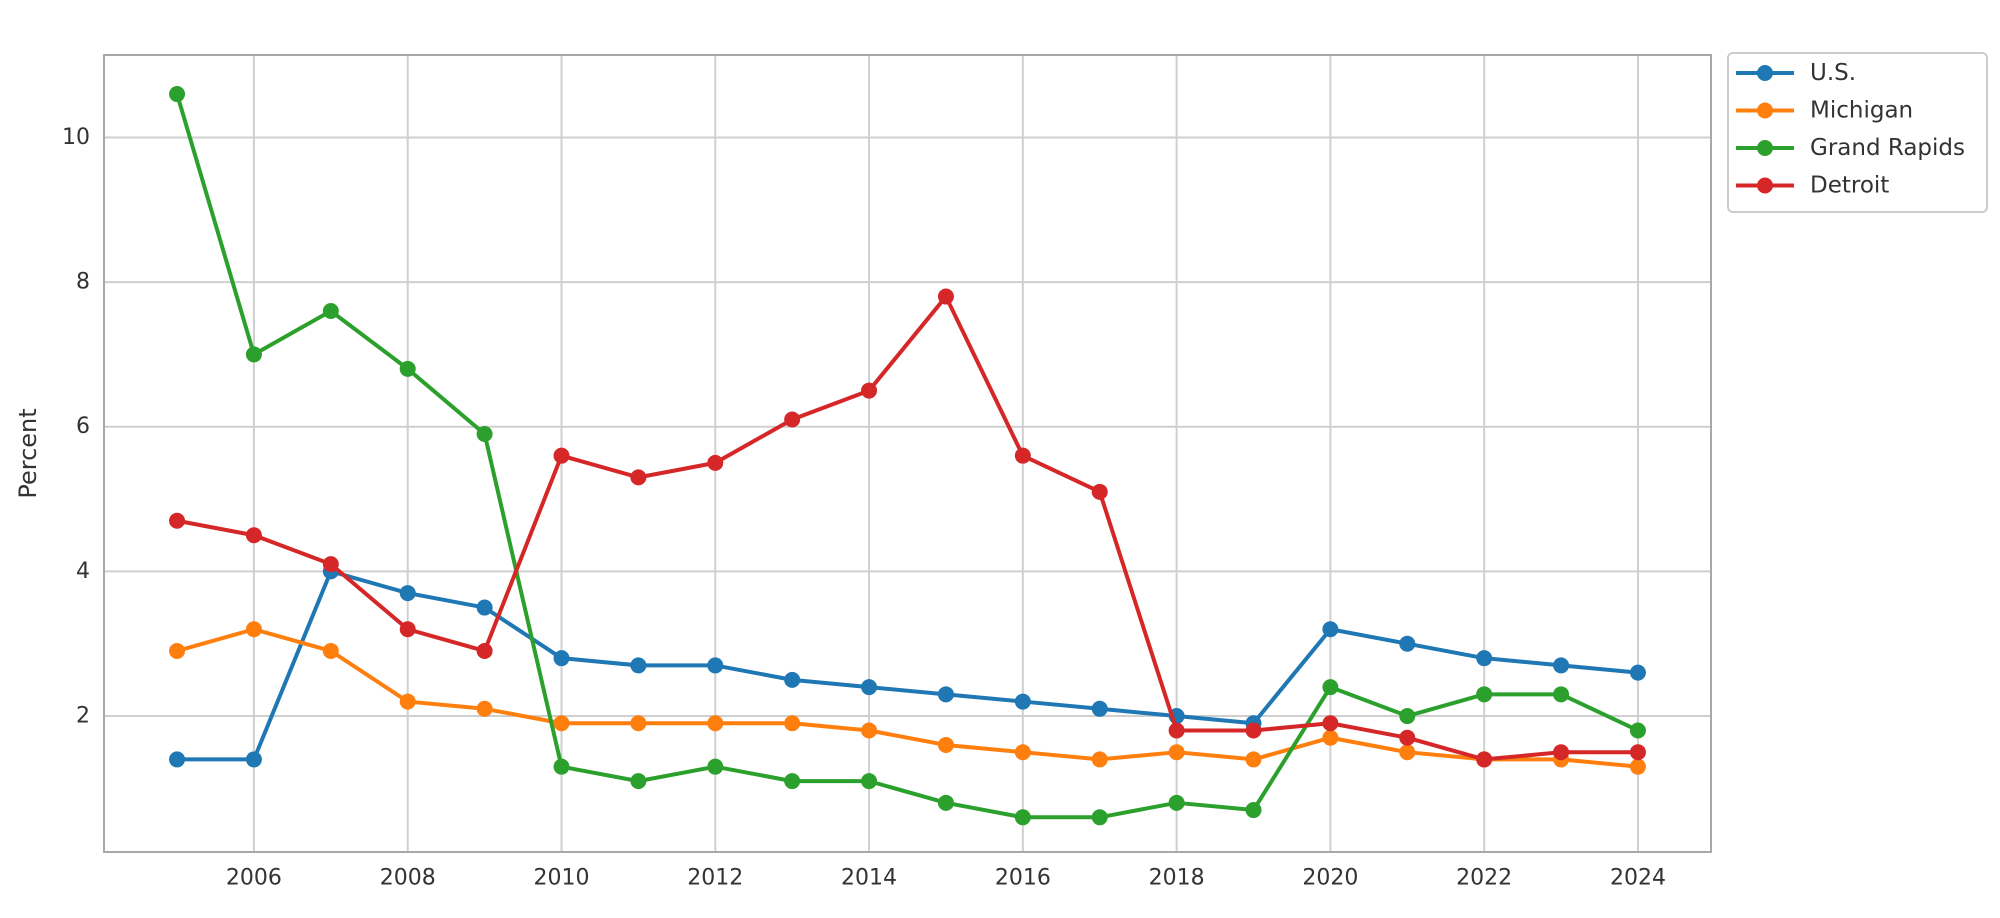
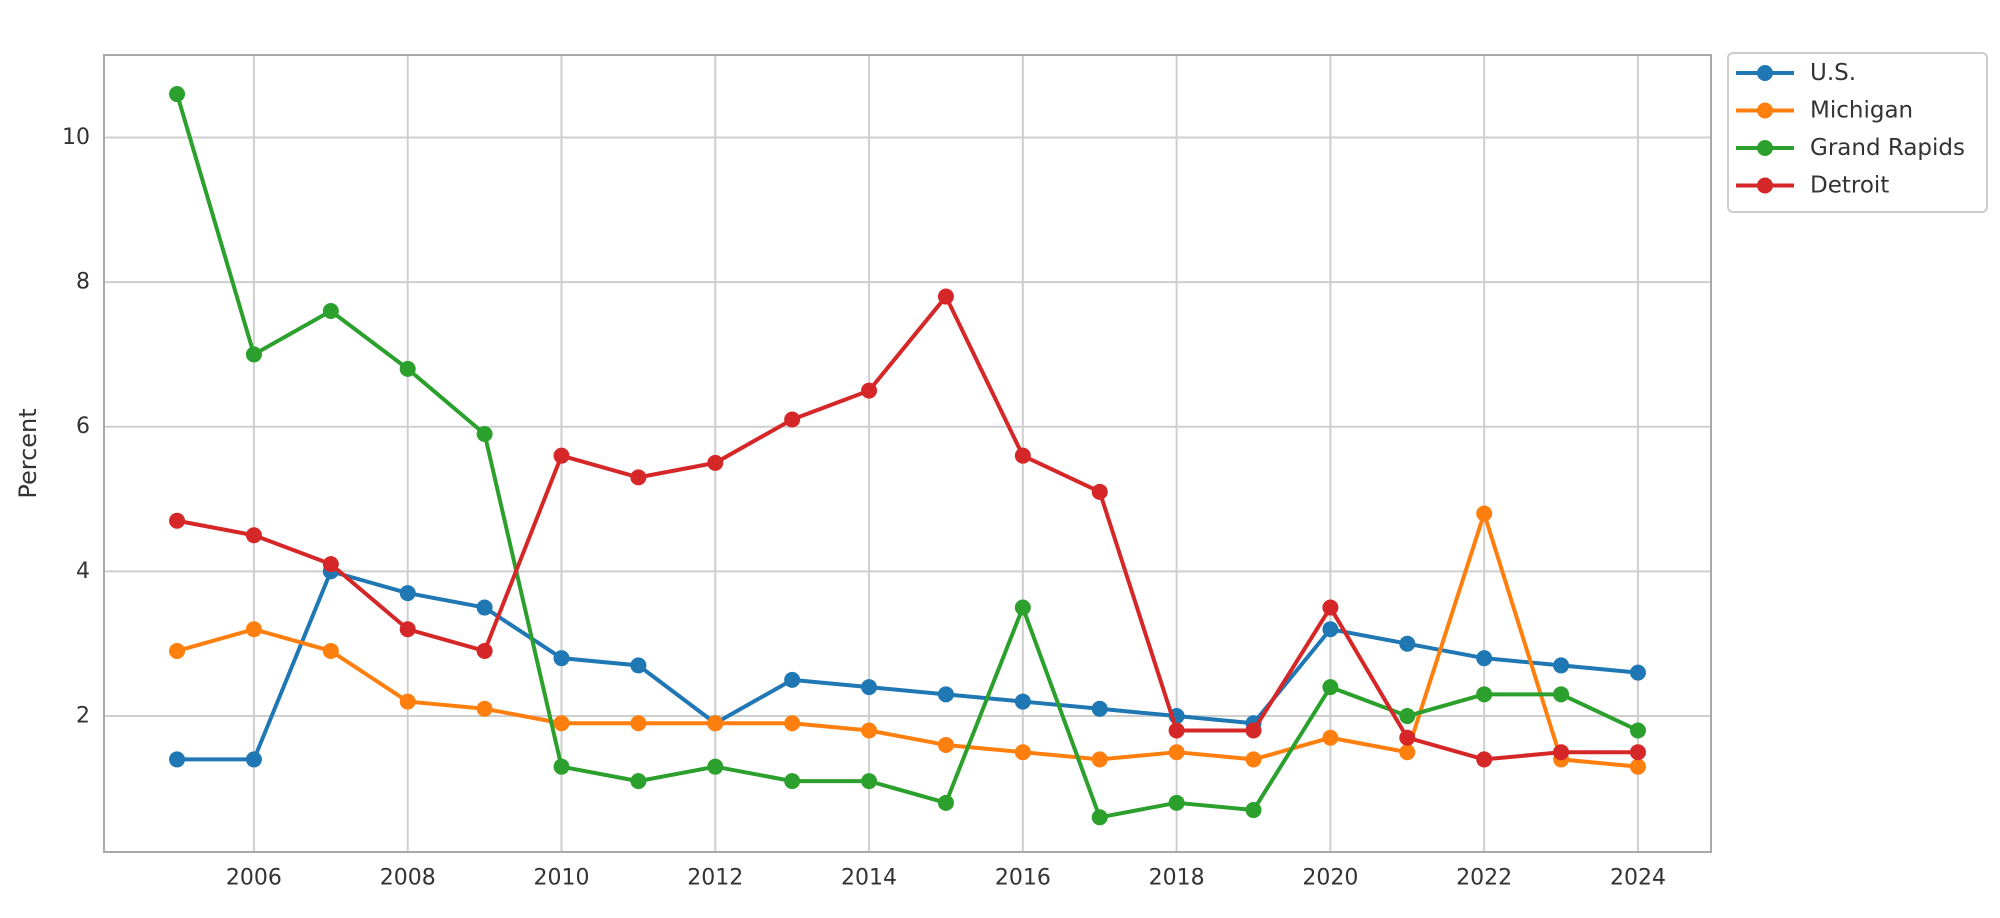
U.S./2012: 2.7 -> 1.9
Grand Rapids/2016: 0.6 -> 3.5
Detroit/2020: 1.9 -> 3.5
Michigan/2022: 1.4 -> 4.8
